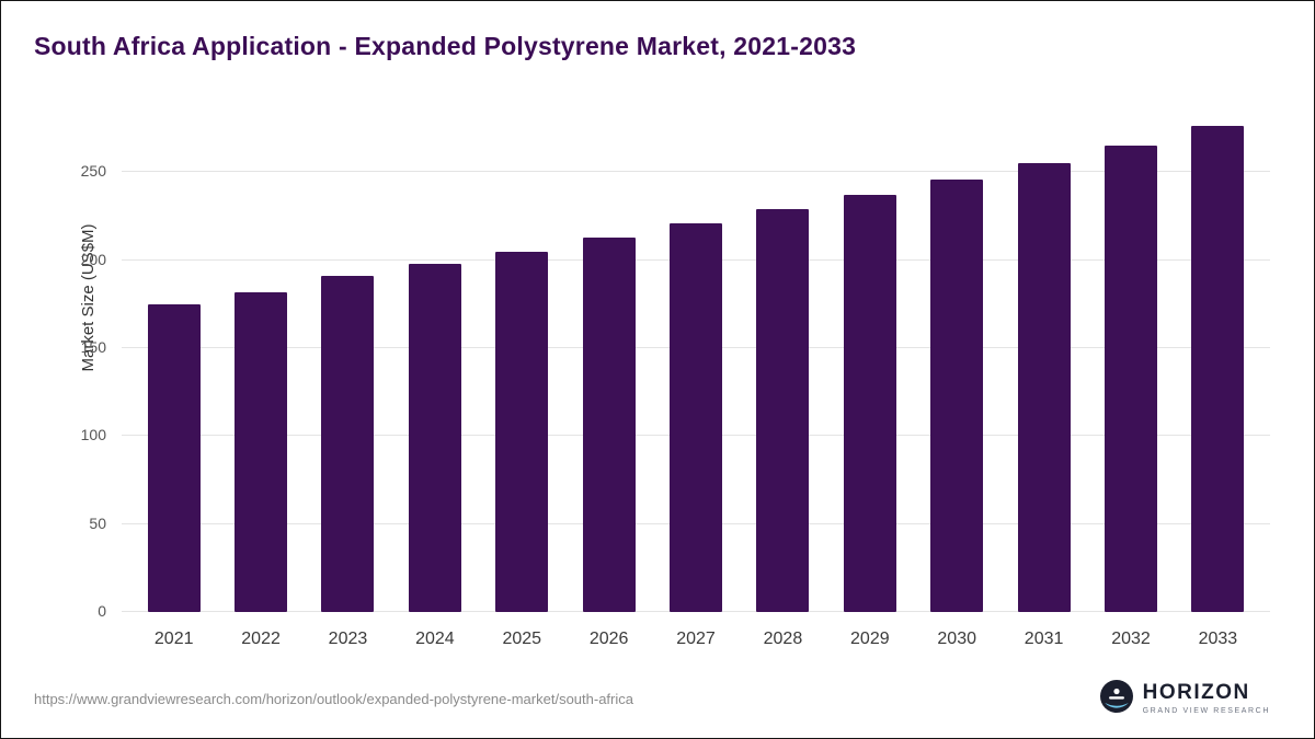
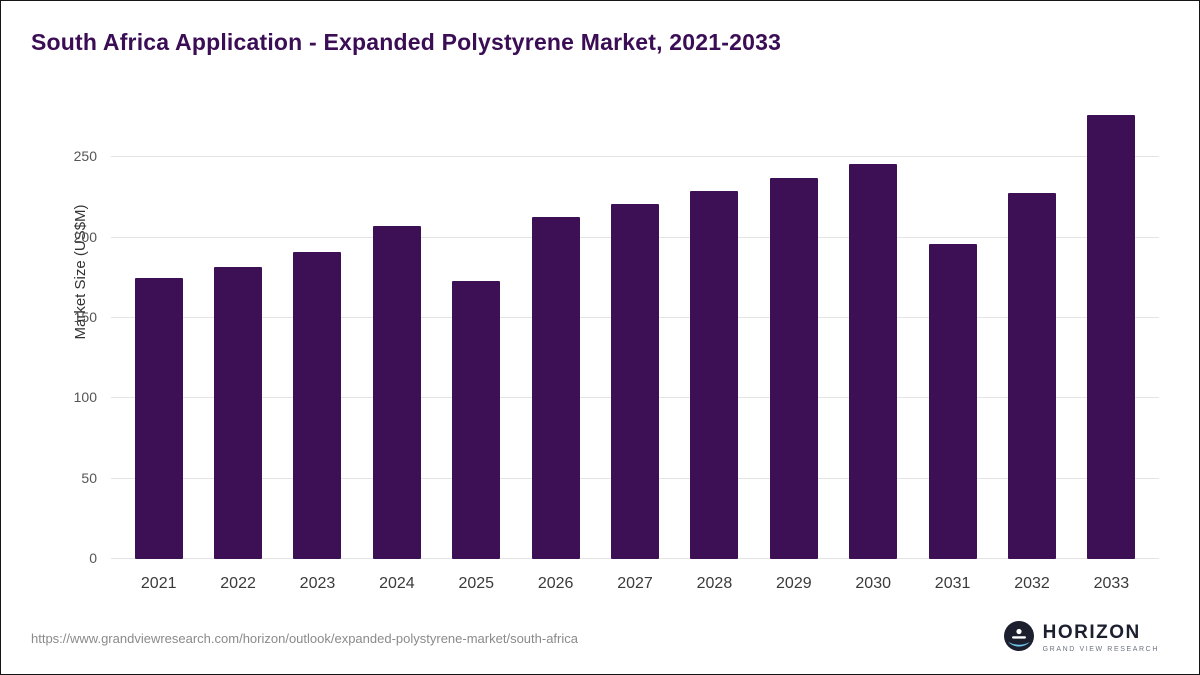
2024: 198 -> 207
2025: 205 -> 173
2031: 255 -> 196
2032: 265 -> 228
